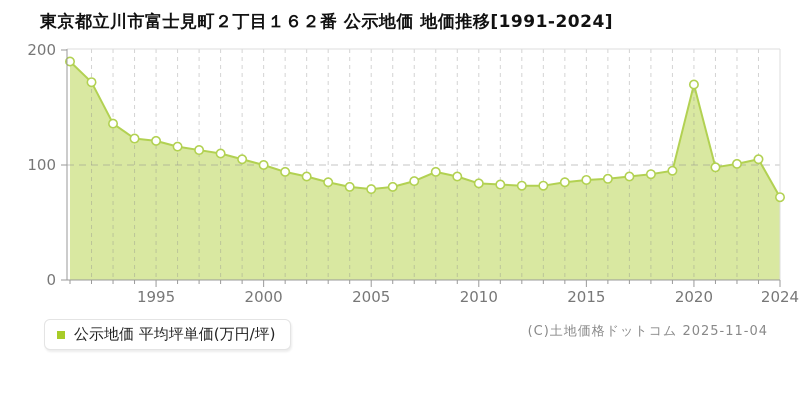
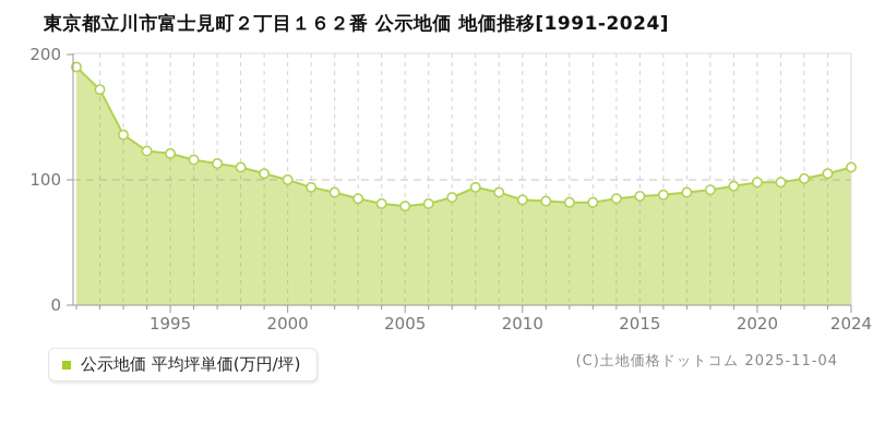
2020: 170 -> 98
2024: 72 -> 110
